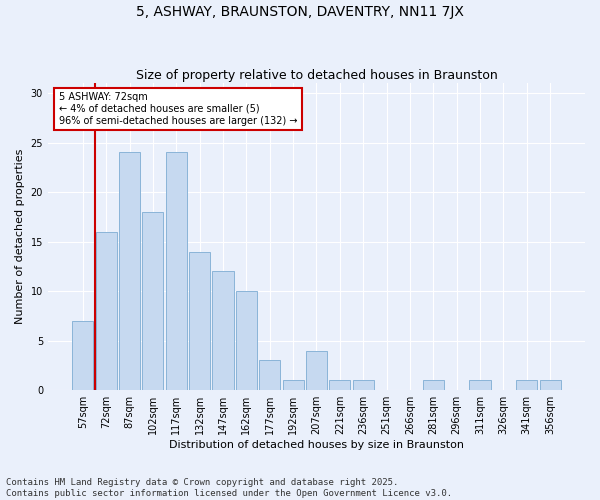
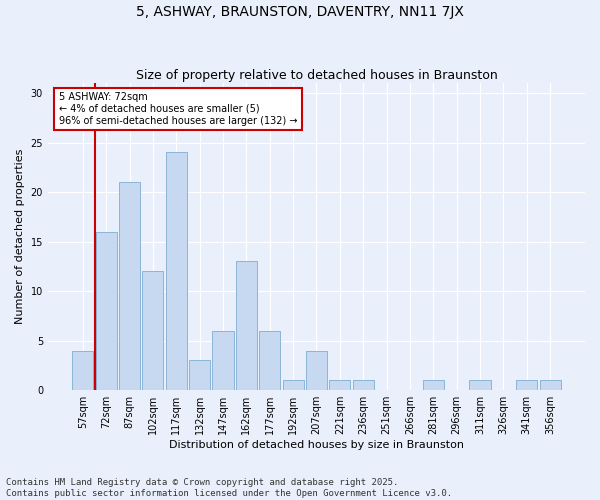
57sqm: 7 -> 4
87sqm: 24 -> 21
102sqm: 18 -> 12
132sqm: 14 -> 3
147sqm: 12 -> 6
162sqm: 10 -> 13
177sqm: 3 -> 6
